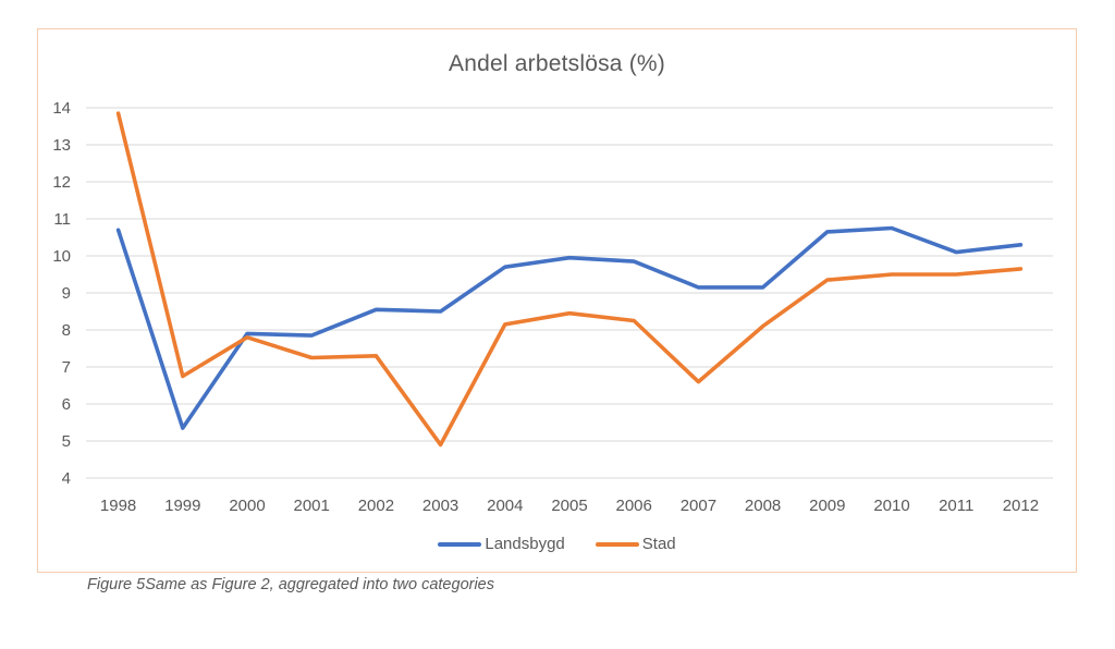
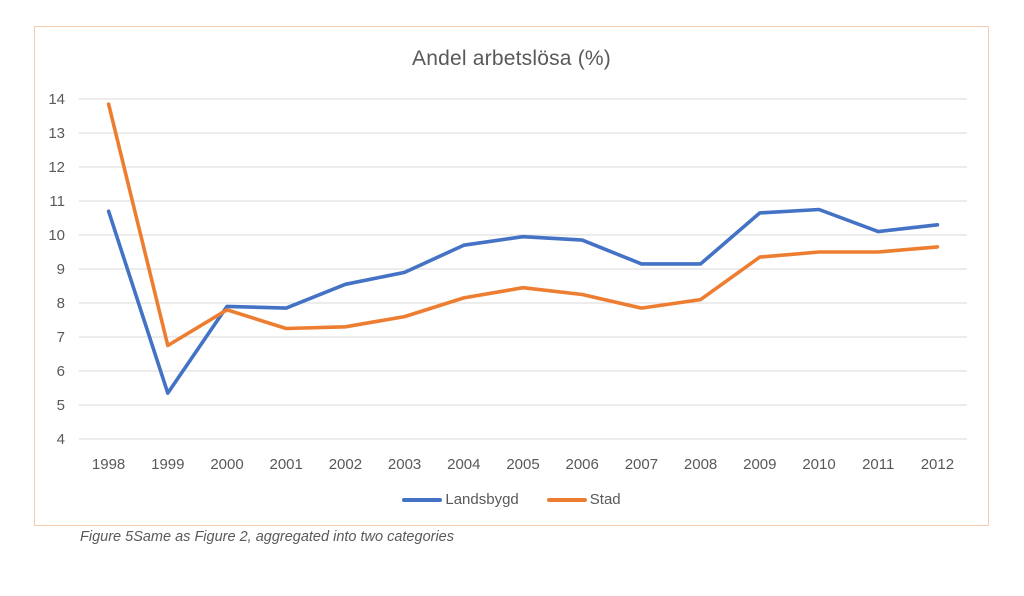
Landsbygd/2003: 8.5 -> 8.9
Stad/2003: 4.9 -> 7.6
Stad/2007: 6.6 -> 7.8
